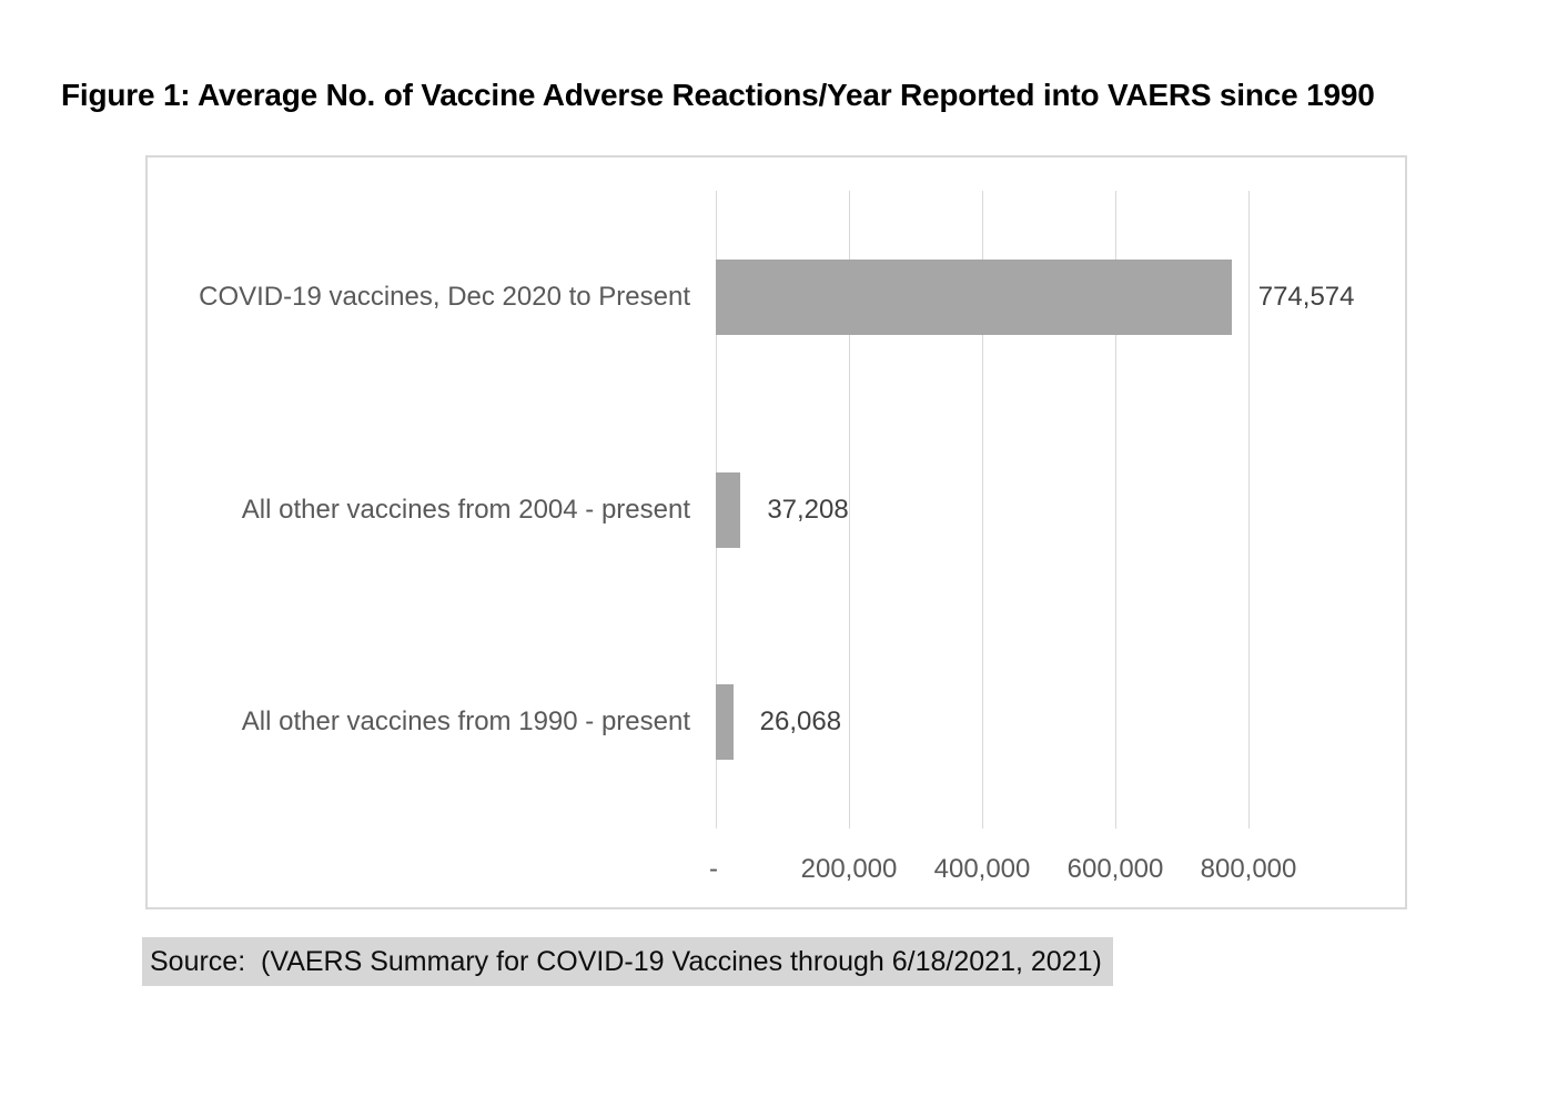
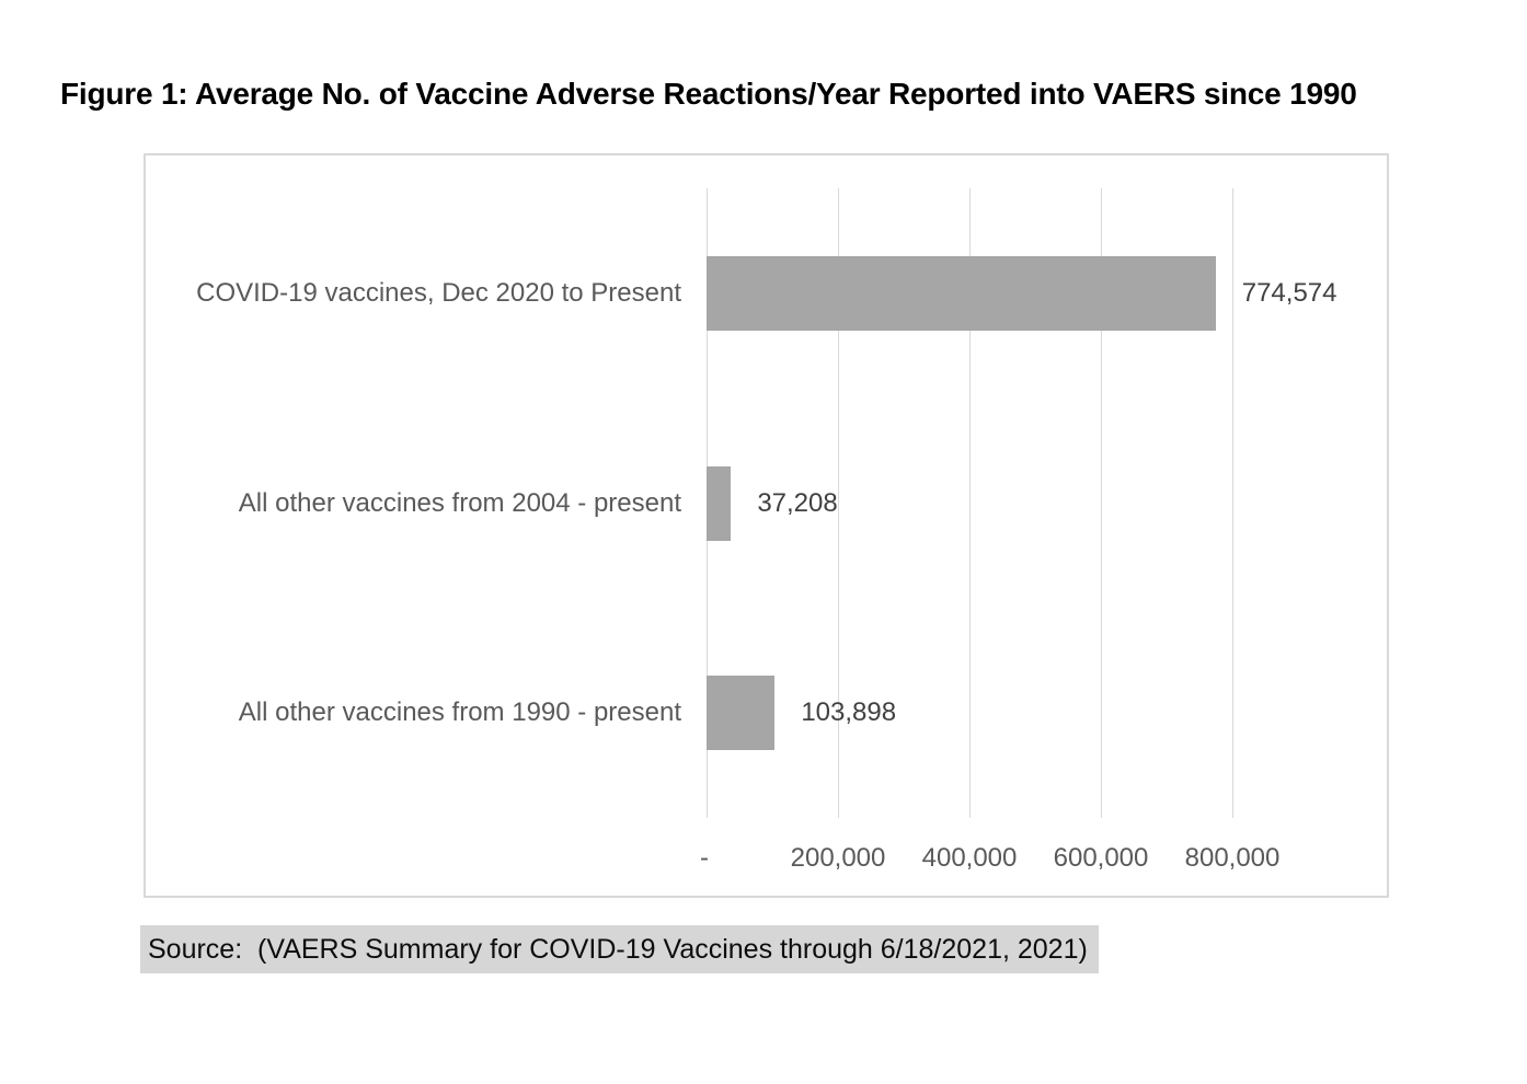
All other vaccines from 1990 - present: 26,068 -> 103,898
